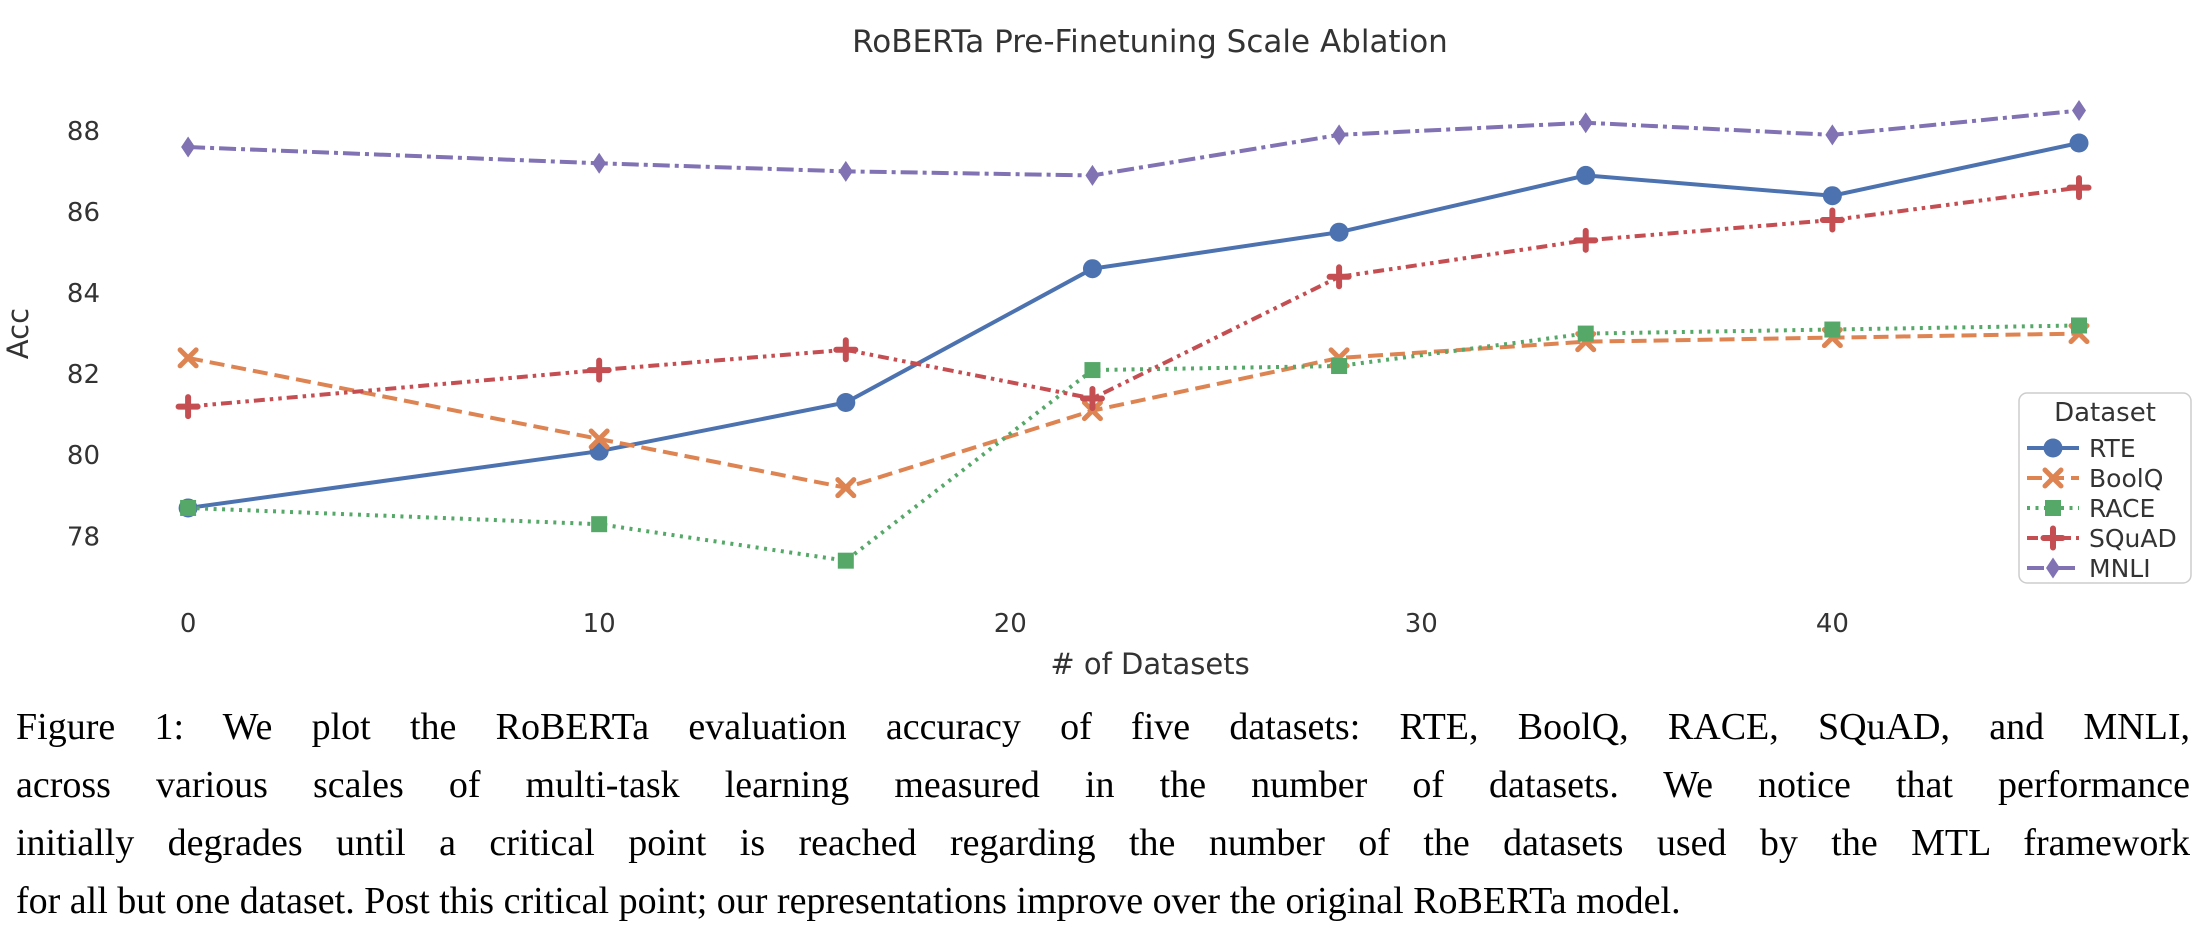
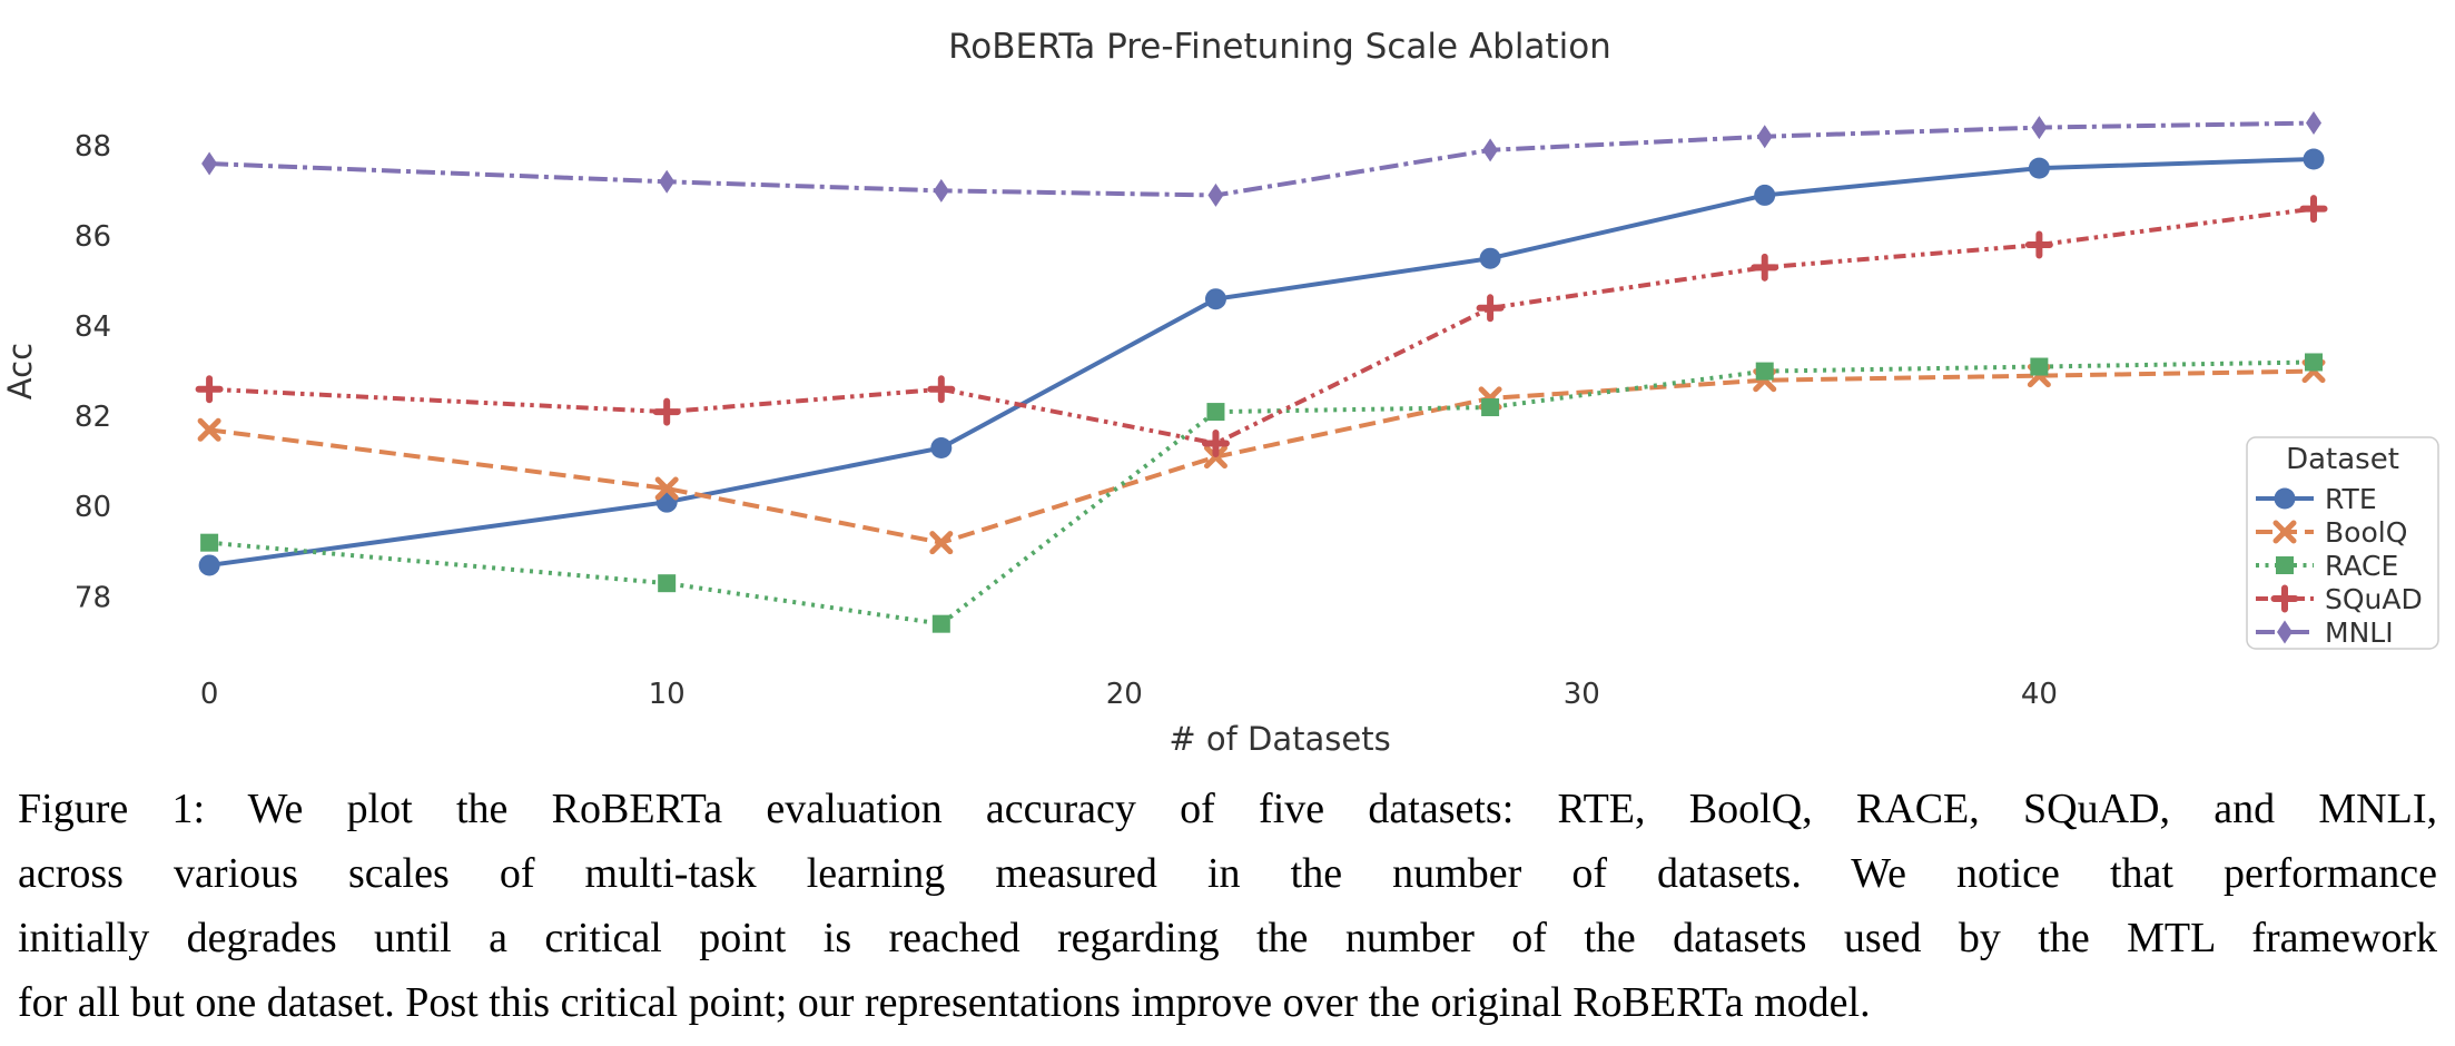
BoolQ/0: 82.4 -> 81.7
RACE/0: 78.7 -> 79.2
SQuAD/0: 81.2 -> 82.6
RTE/40: 86.4 -> 87.5
MNLI/40: 87.9 -> 88.4
